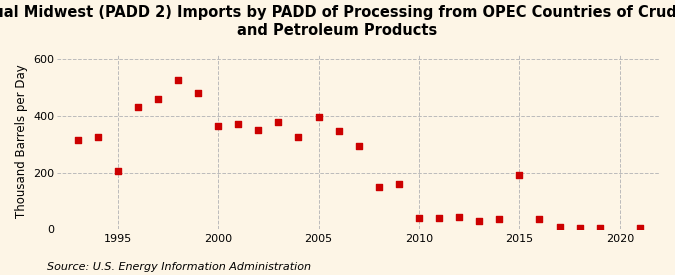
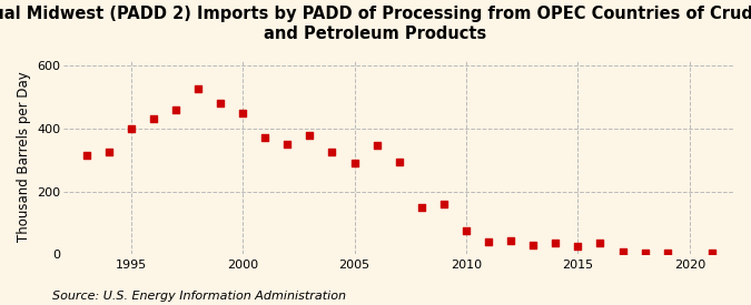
1995: 205 -> 400
2000: 365 -> 450
2005: 395 -> 290
2010: 40 -> 75
2015: 190 -> 25
